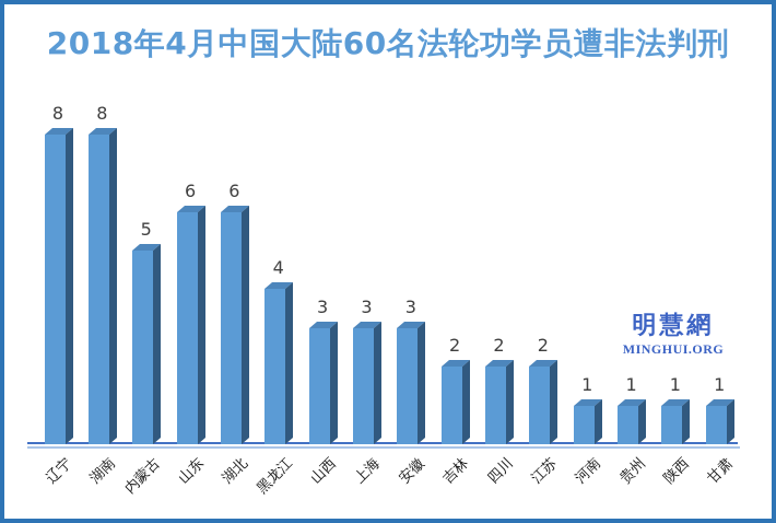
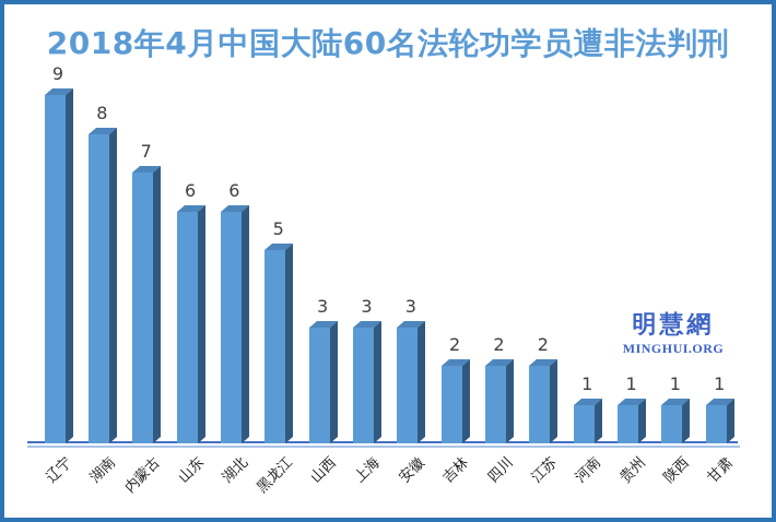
辽宁: 8 -> 9
内蒙古: 5 -> 7
黑龙江: 4 -> 5
